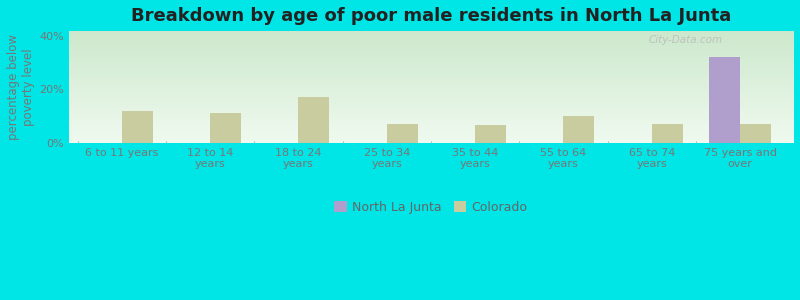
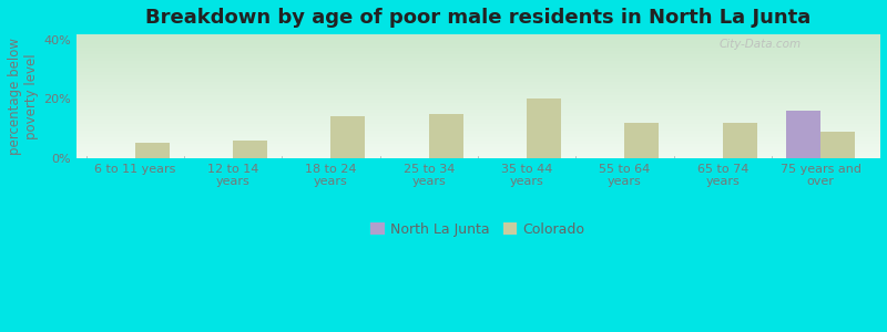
Colorado/6 to 11 years: 12.0% -> 5.0%
Colorado/12 to 14 years: 11.0% -> 6.0%
Colorado/18 to 24 years: 17.0% -> 14.0%
Colorado/25 to 34 years: 7.0% -> 15.0%
Colorado/35 to 44 years: 6.5% -> 20.0%
Colorado/55 to 64 years: 10.0% -> 12.0%
Colorado/65 to 74 years: 7.0% -> 12.0%
North La Junta/75 years and over: 32% -> 16%
Colorado/75 years and over: 7.0% -> 9.0%
